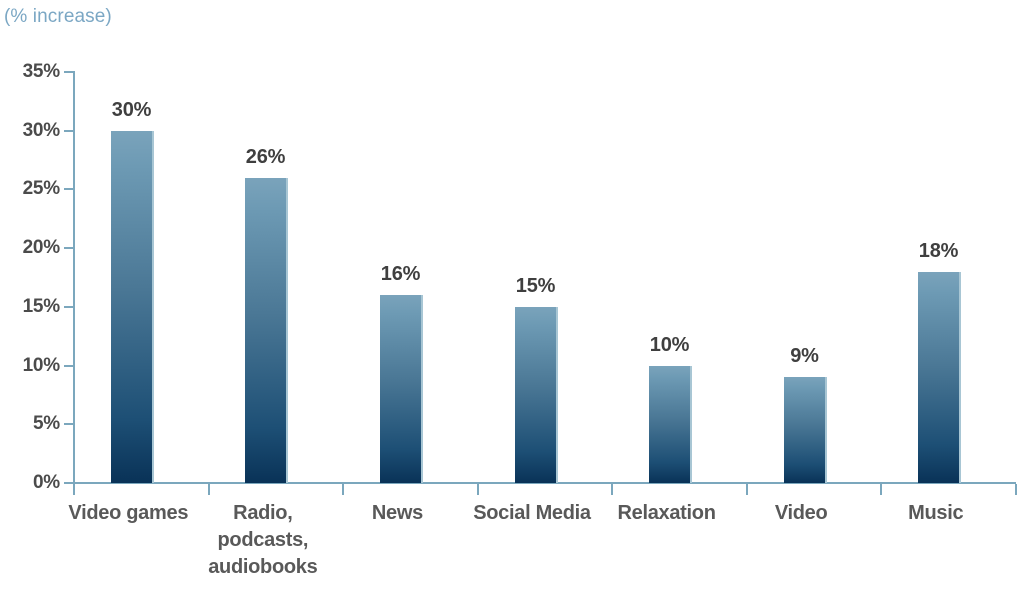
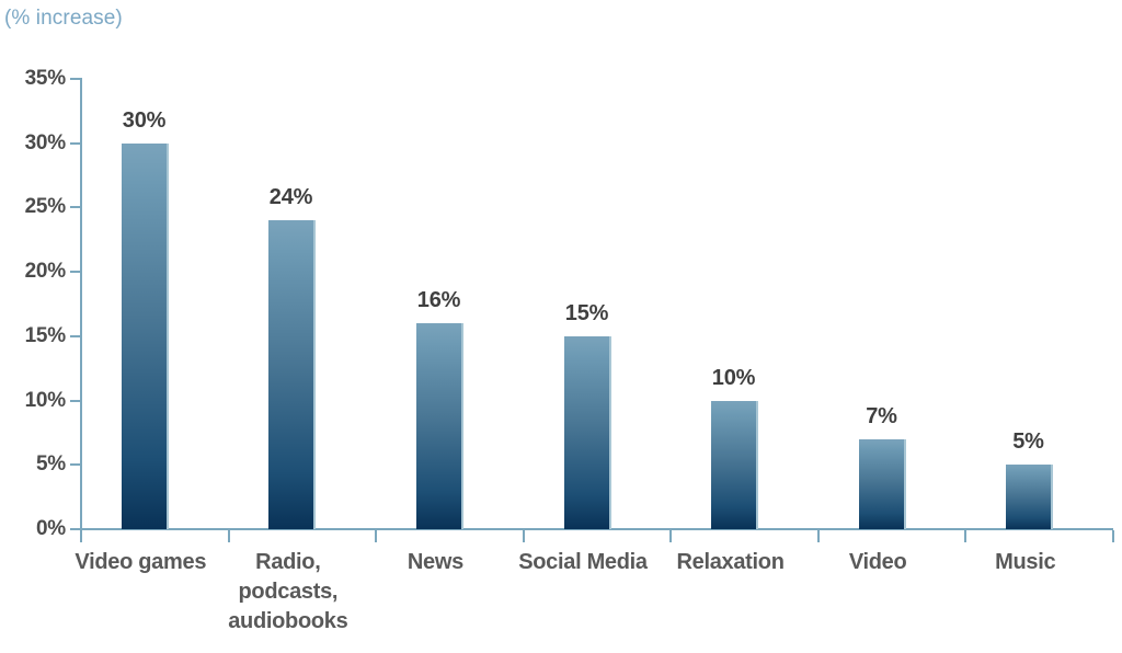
Radio, podcasts, audiobooks: 26% -> 24%
Video: 9% -> 7%
Music: 18% -> 5%
